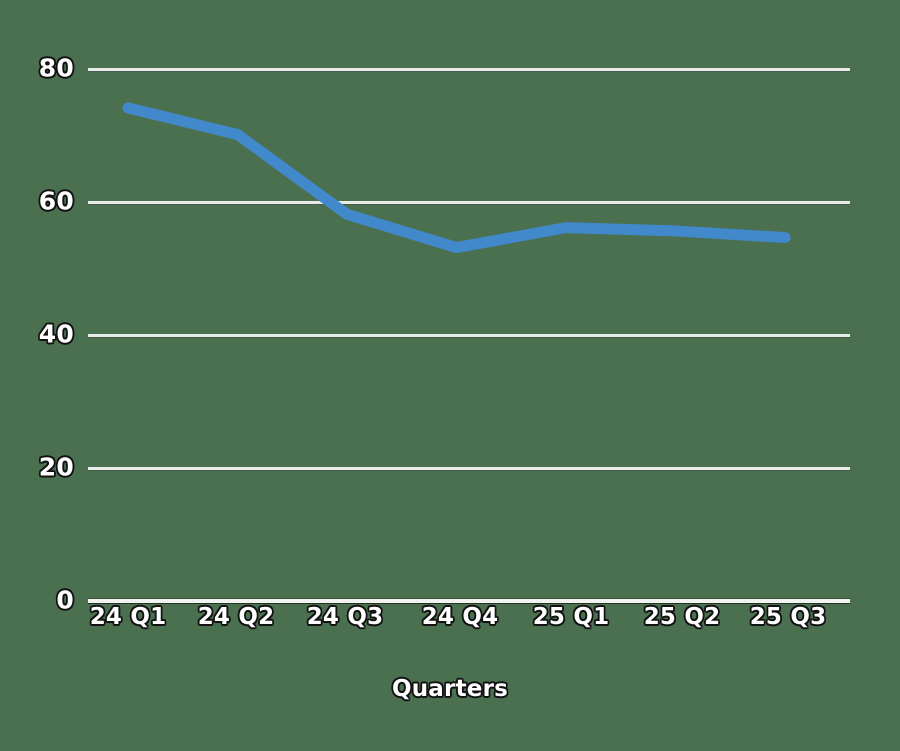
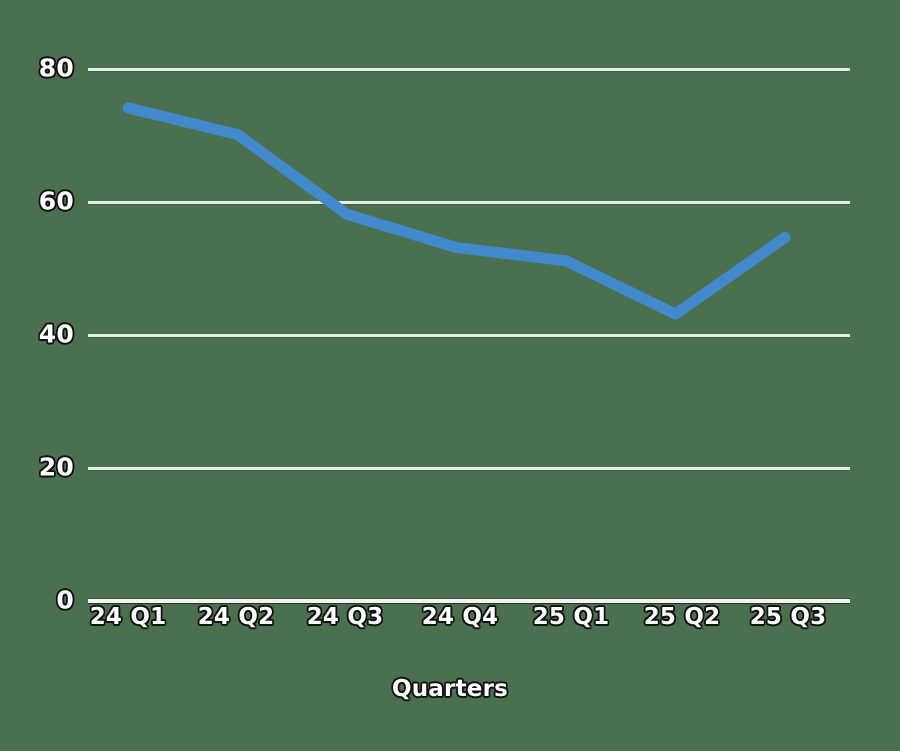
25 Q1: 56 -> 51
25 Q2: 56 -> 43
